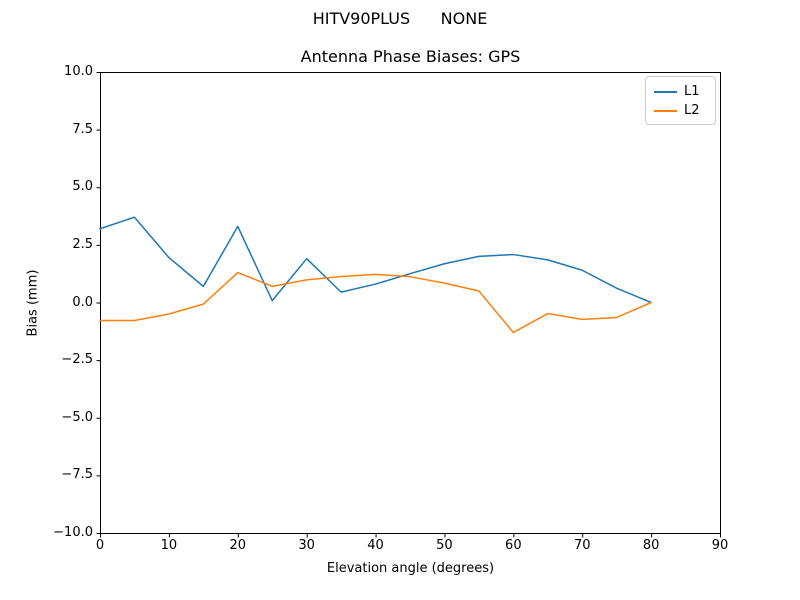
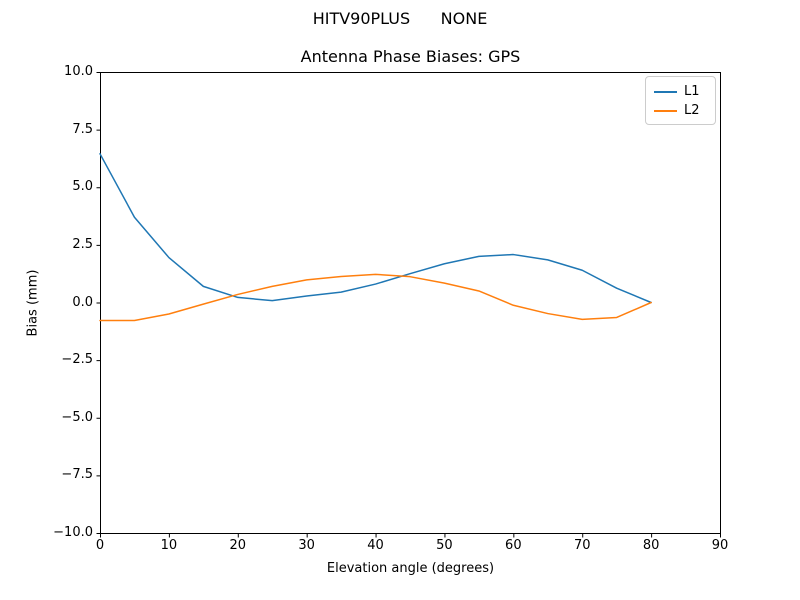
L1/0: 3.2 -> 6.5
L1/20: 3.3 -> 0.2
L2/20: 1.3 -> 0.3
L1/30: 1.9 -> 0.3
L2/60: -1.3 -> -0.1
